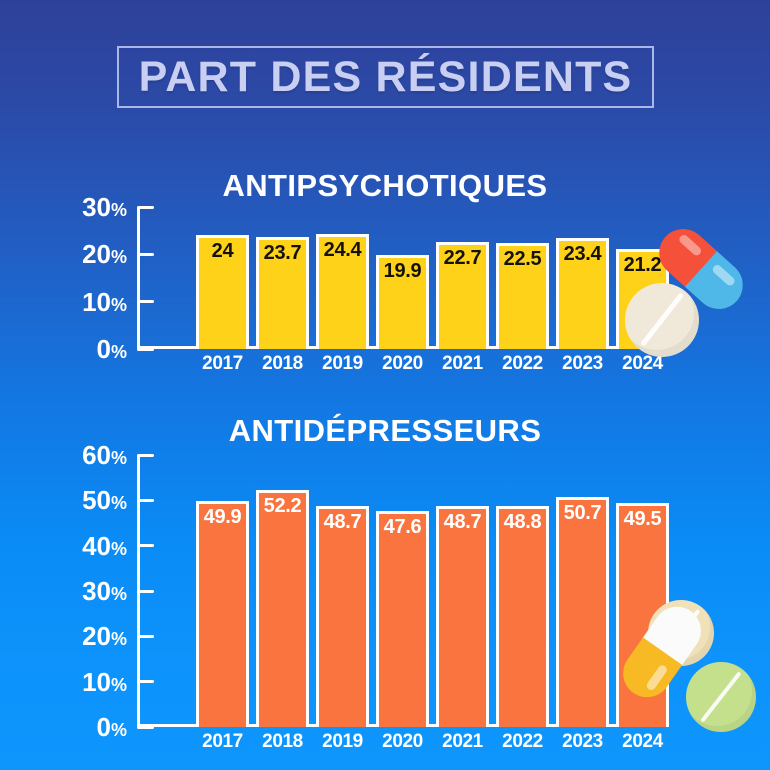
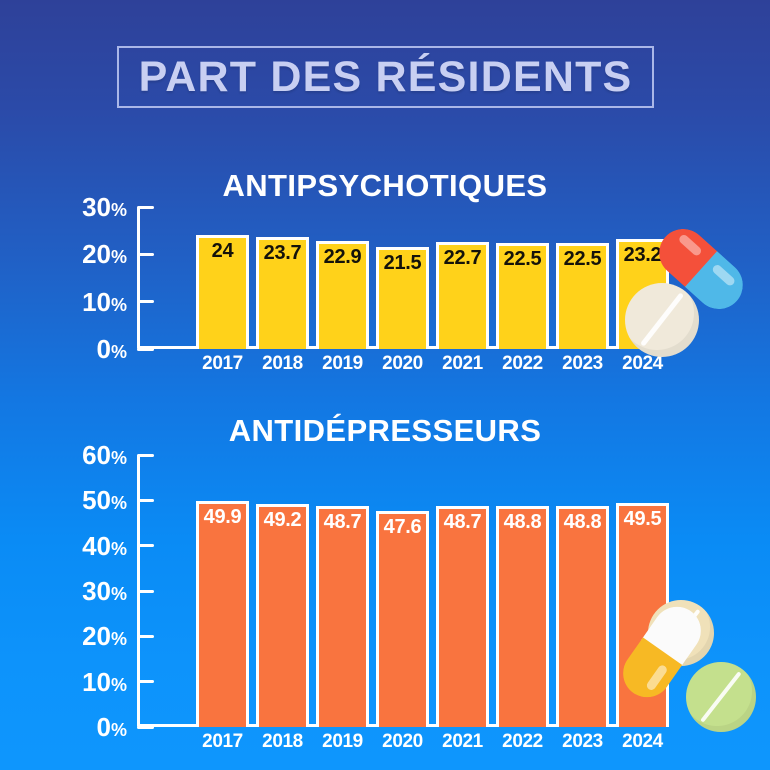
ANTIPSYCHOTIQUES/2019: 24.4 -> 22.9
ANTIPSYCHOTIQUES/2020: 19.9 -> 21.5
ANTIPSYCHOTIQUES/2023: 23.4 -> 22.5
ANTIPSYCHOTIQUES/2024: 21.2 -> 23.2
ANTIDÉPRESSEURS/2018: 52.2 -> 49.2
ANTIDÉPRESSEURS/2023: 50.7 -> 48.8
